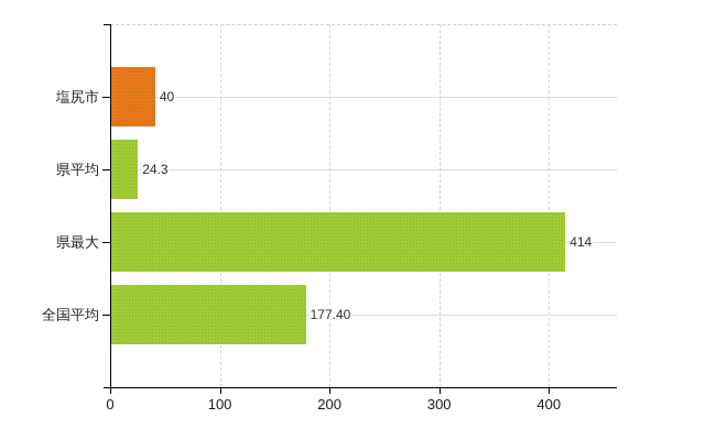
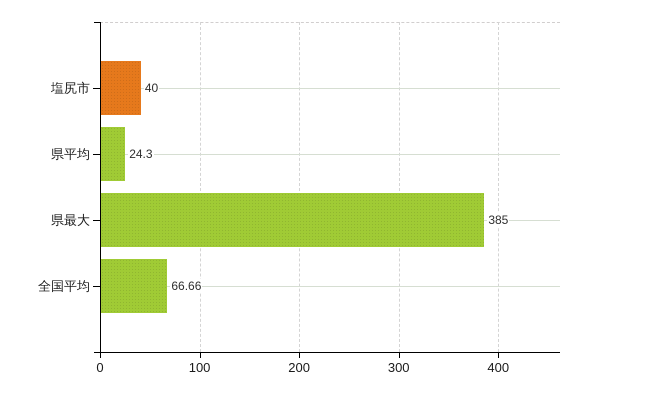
県最大: 414 -> 385
全国平均: 177.40 -> 66.66
